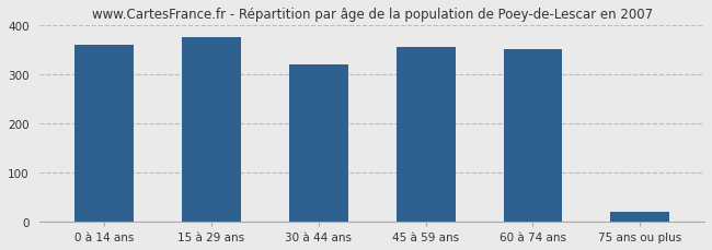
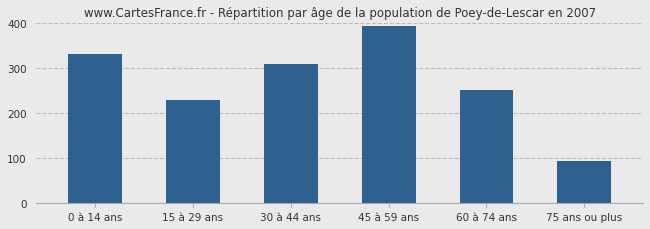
0 à 14 ans: 360 -> 330
15 à 29 ans: 375 -> 228
30 à 44 ans: 320 -> 308
45 à 59 ans: 355 -> 392
60 à 74 ans: 350 -> 252
75 ans ou plus: 20 -> 93
